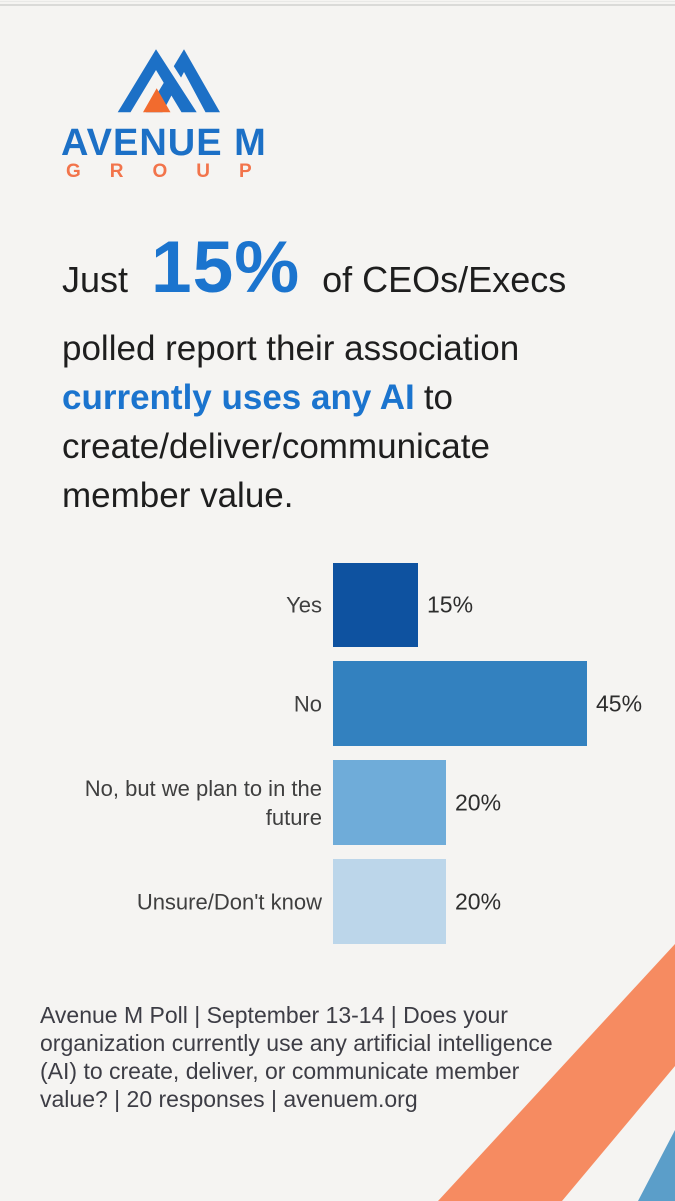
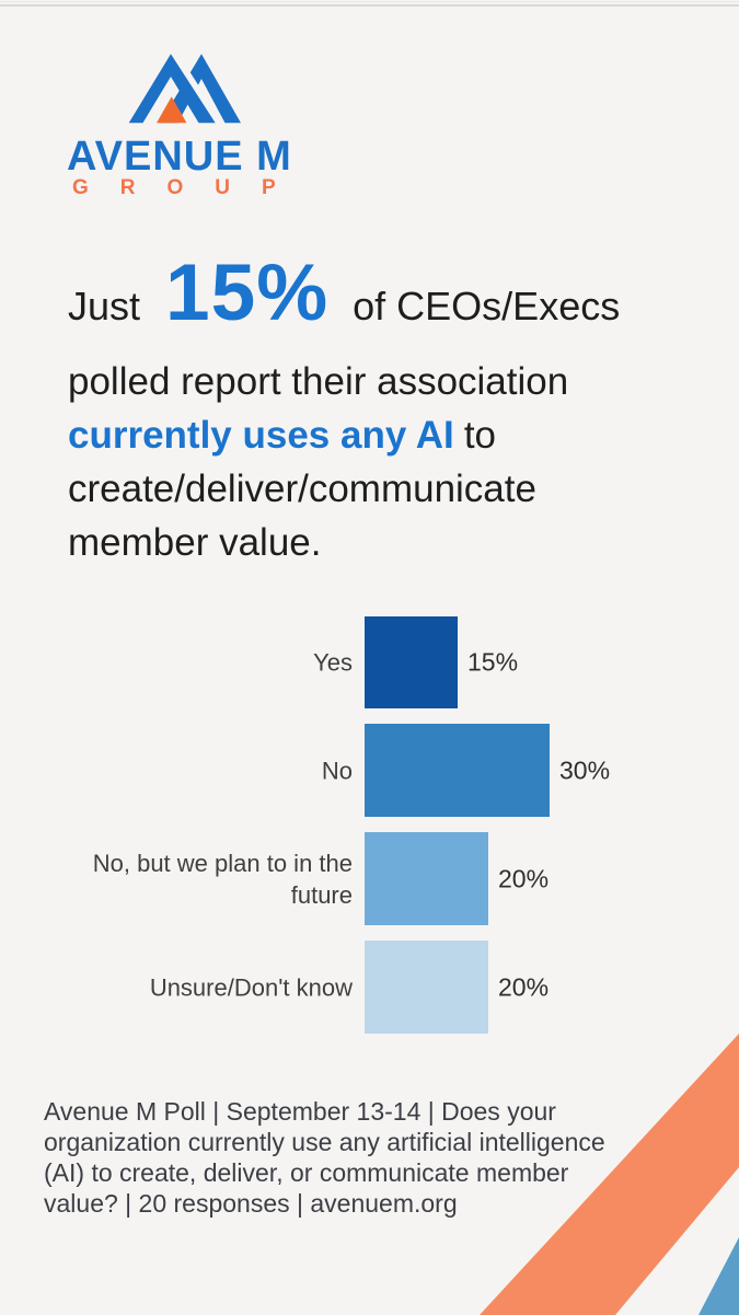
No: 45% -> 30%
